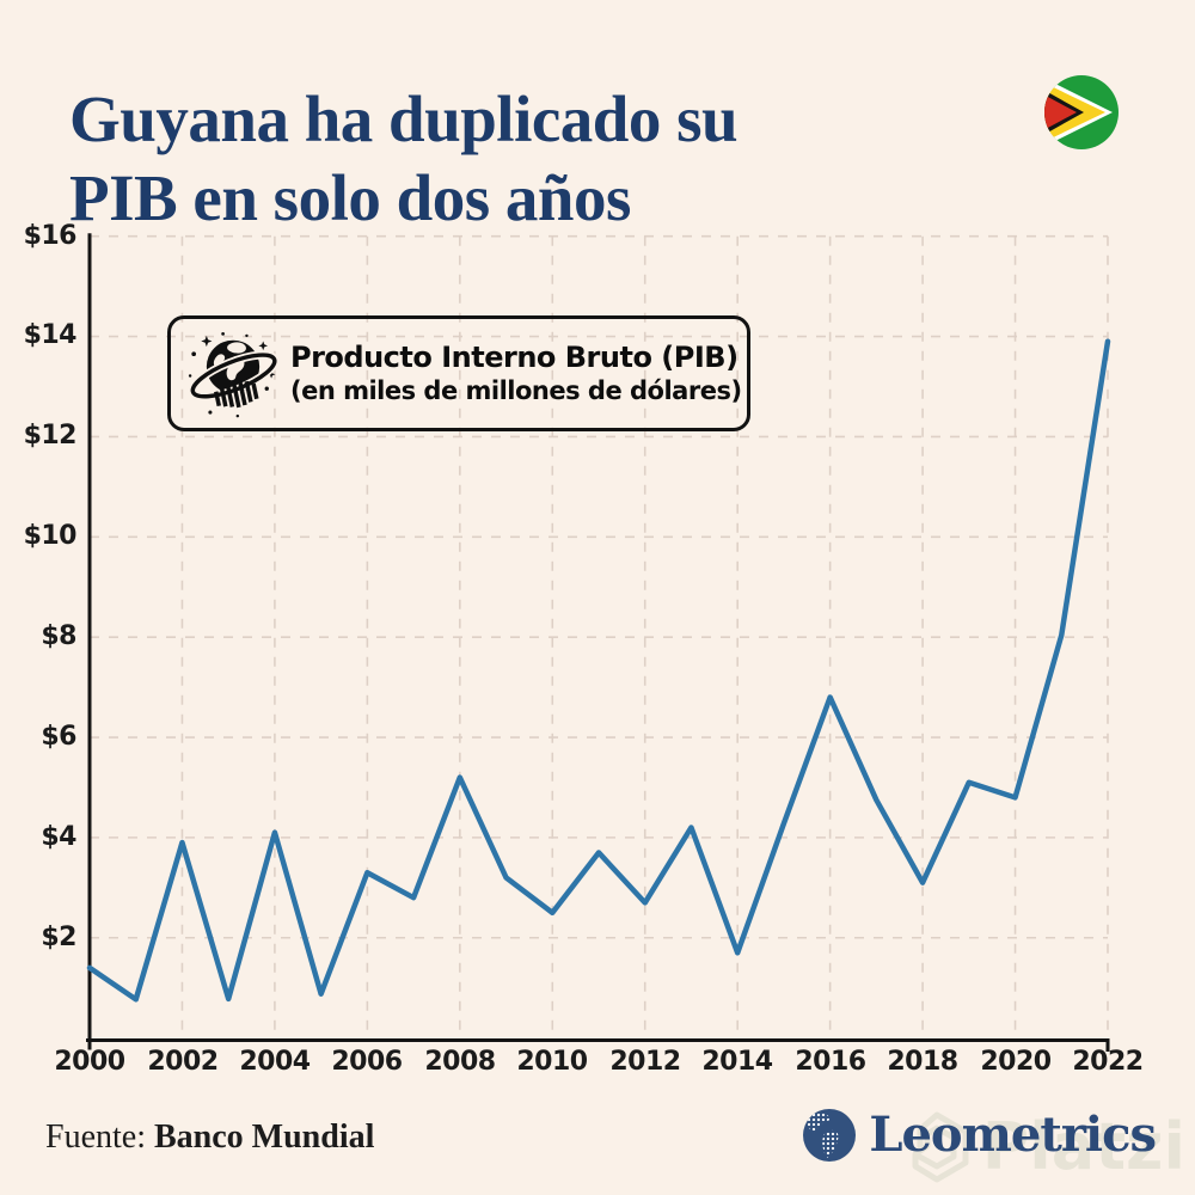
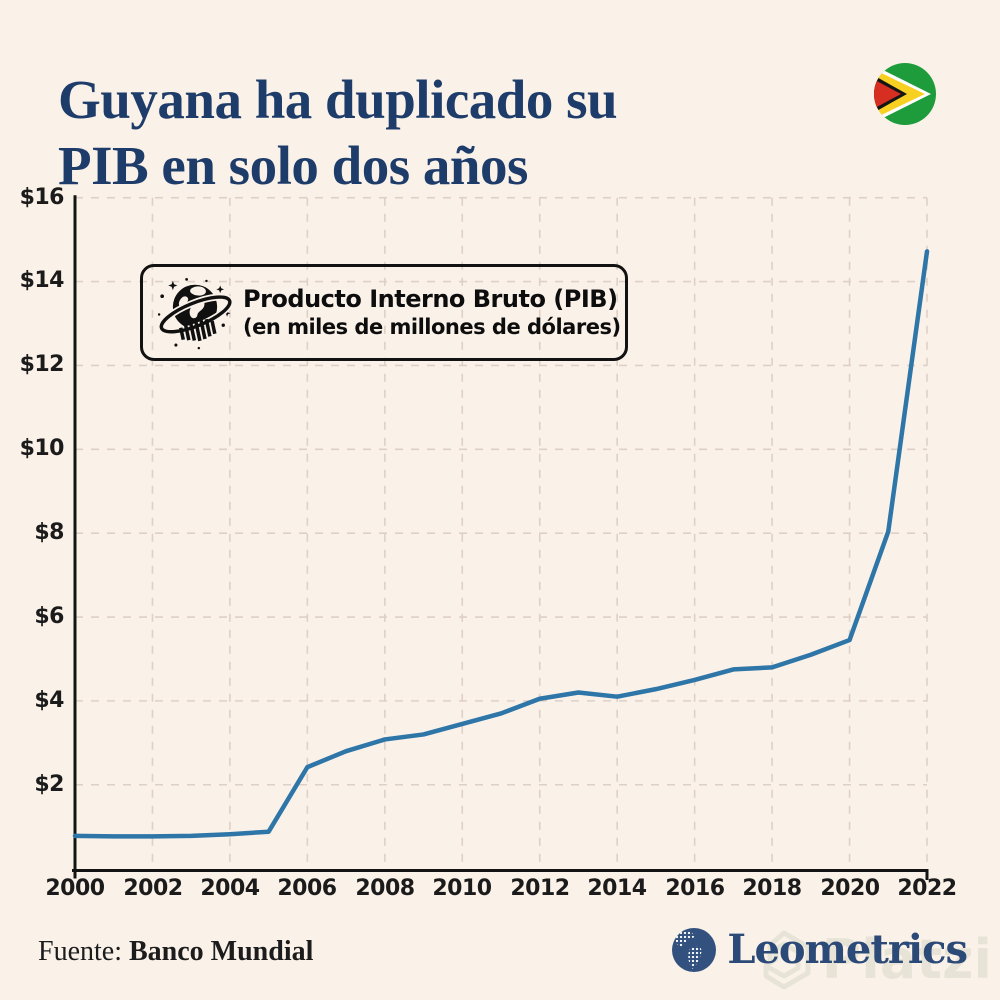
2000: $1.4 -> $0.8
2002: $3.9 -> $0.8
2004: $4.1 -> $0.8
2006: $3.3 -> $2.4
2008: $5.2 -> $3.1
2010: $2.5 -> $3.5
2012: $2.7 -> $4.0
2014: $1.7 -> $4.1
2016: $6.8 -> $4.5
2018: $3.1 -> $4.8
2020: $4.8 -> $5.5
2022: $13.9 -> $14.7
